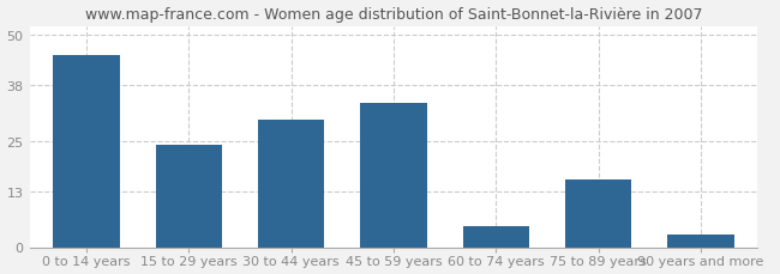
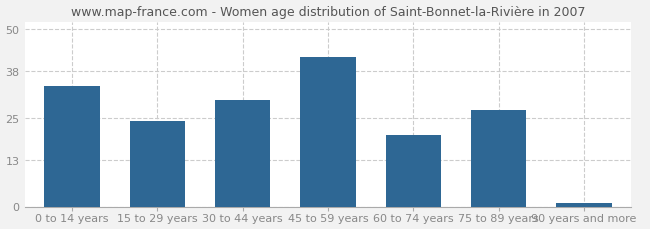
0 to 14 years: 45 -> 34
45 to 59 years: 34 -> 42
60 to 74 years: 5 -> 20
75 to 89 years: 16 -> 27
90 years and more: 3 -> 1
